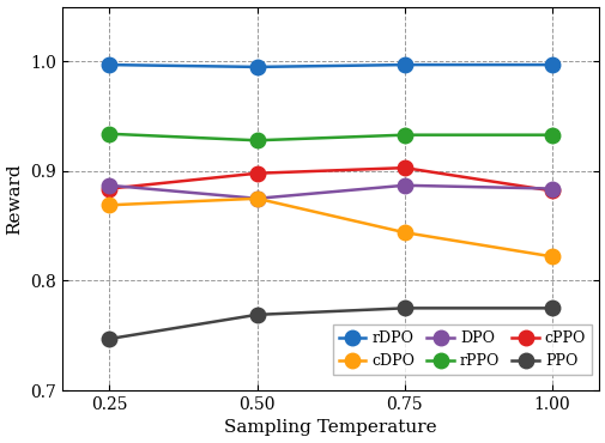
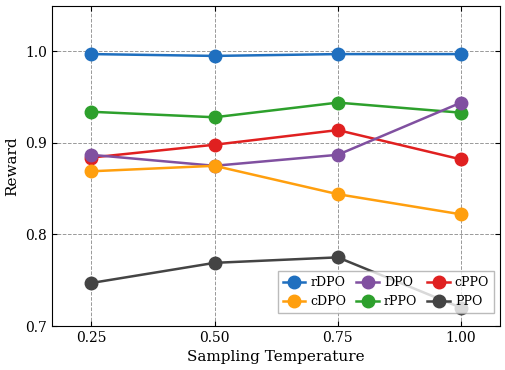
rPPO/0.75: 0.933 -> 0.944
cPPO/0.75: 0.903 -> 0.914
DPO/1.00: 0.884 -> 0.944
PPO/1.00: 0.775 -> 0.720
